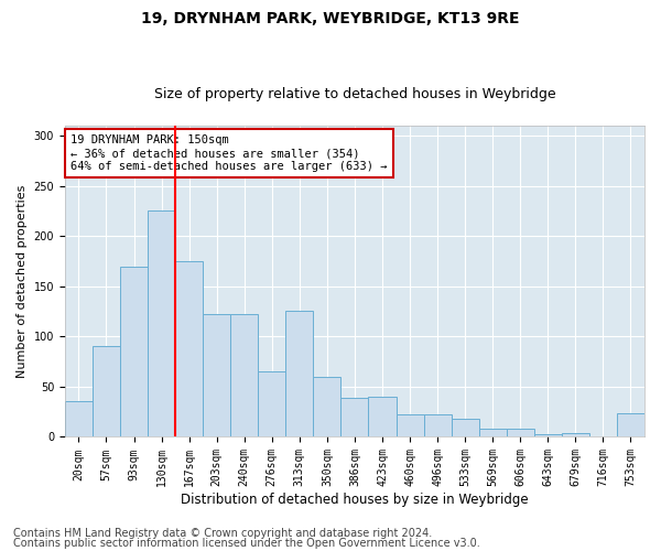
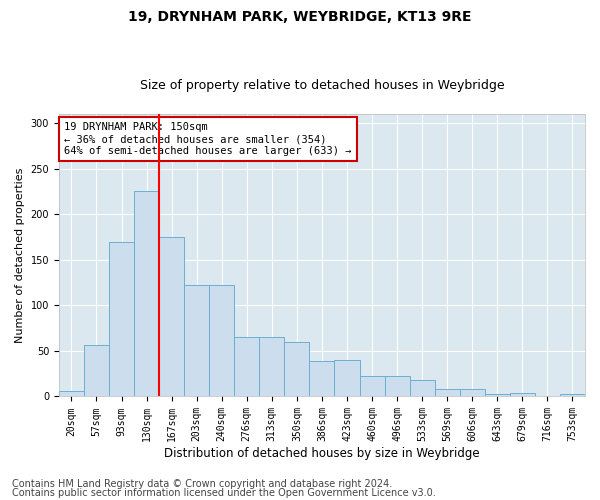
20sqm: 36 -> 6
57sqm: 90 -> 57
313sqm: 126 -> 65
753sqm: 24 -> 3
